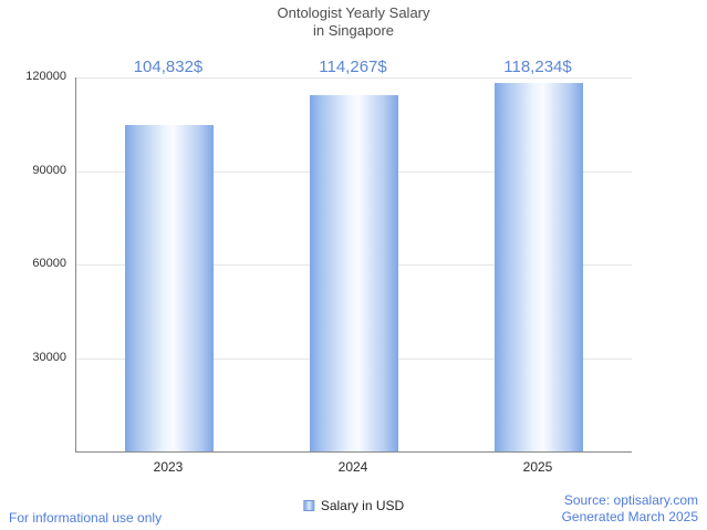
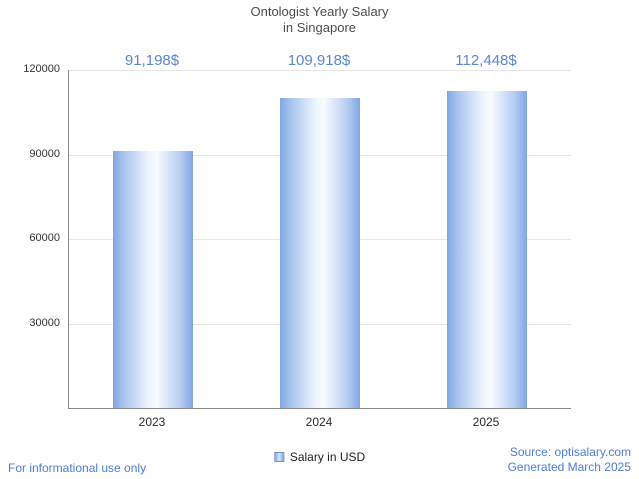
2023: 104,832 -> 91,198
2024: 114,267 -> 109,918
2025: 118,234 -> 112,448
